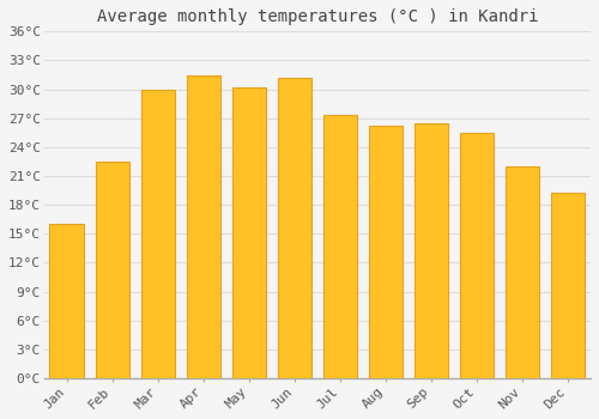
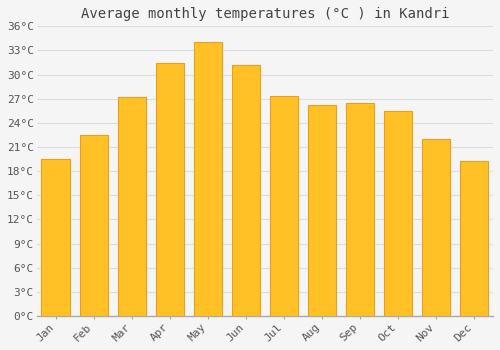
Jan: 16.0°C -> 19.5°C
Mar: 30.0°C -> 27.2°C
May: 30.2°C -> 34.0°C
